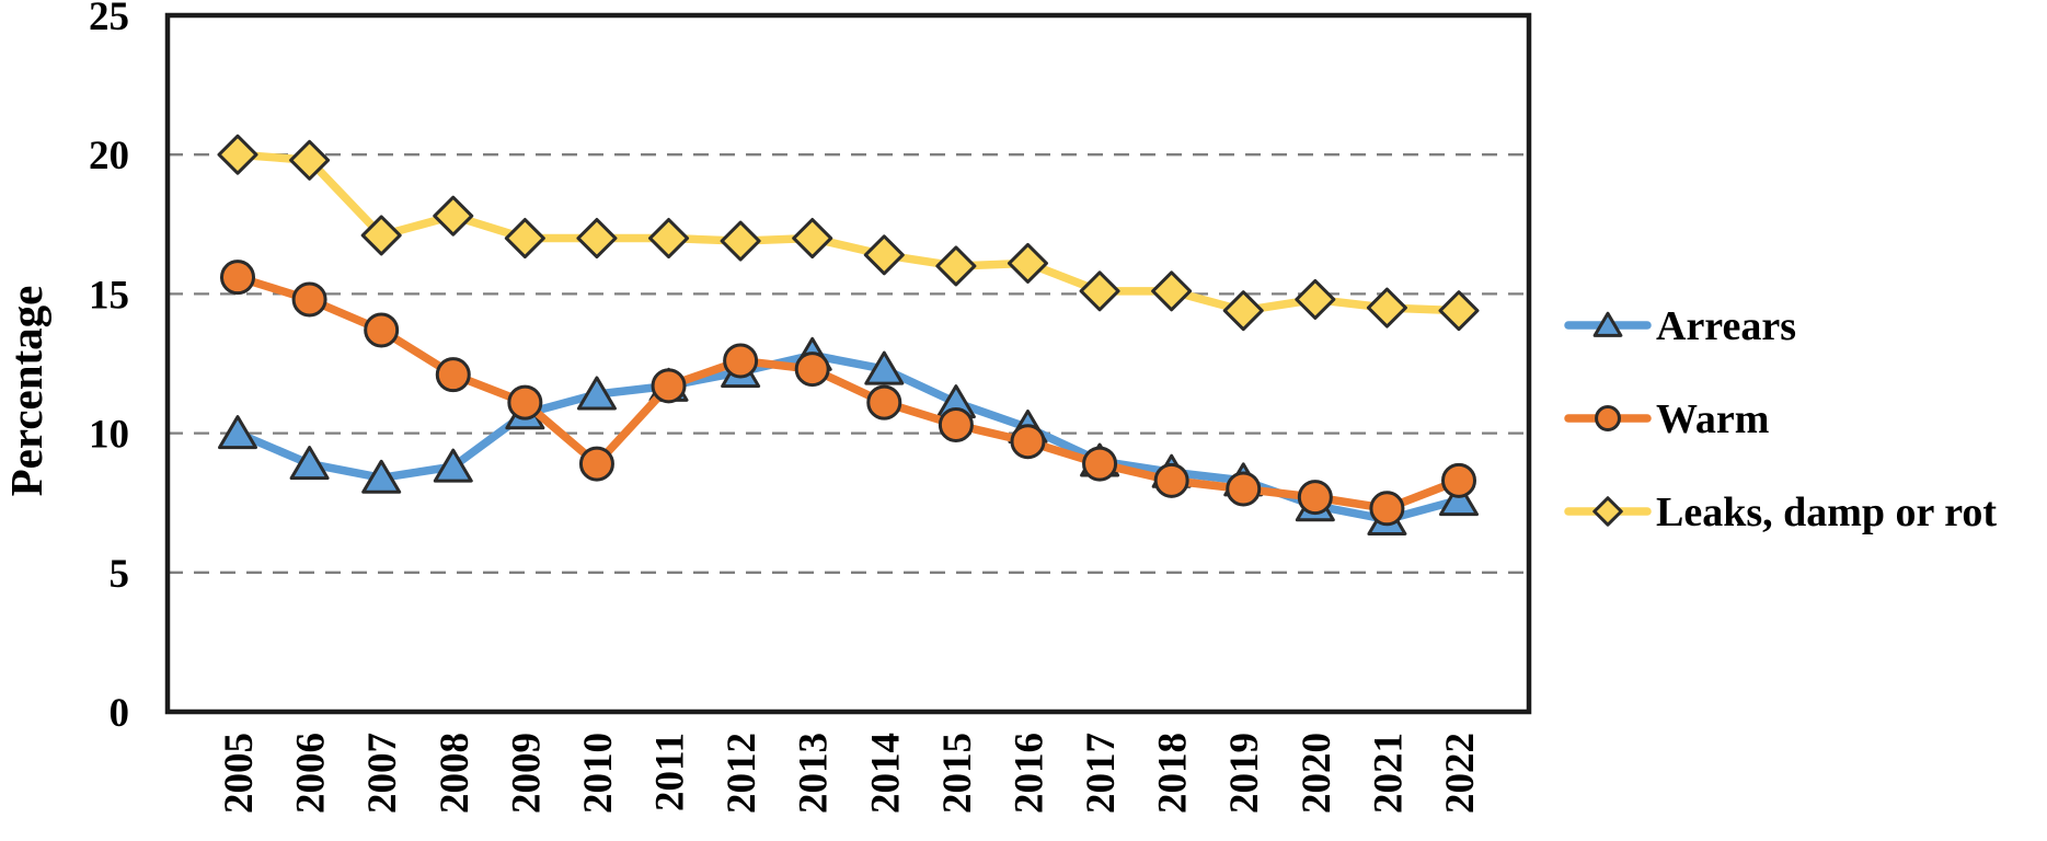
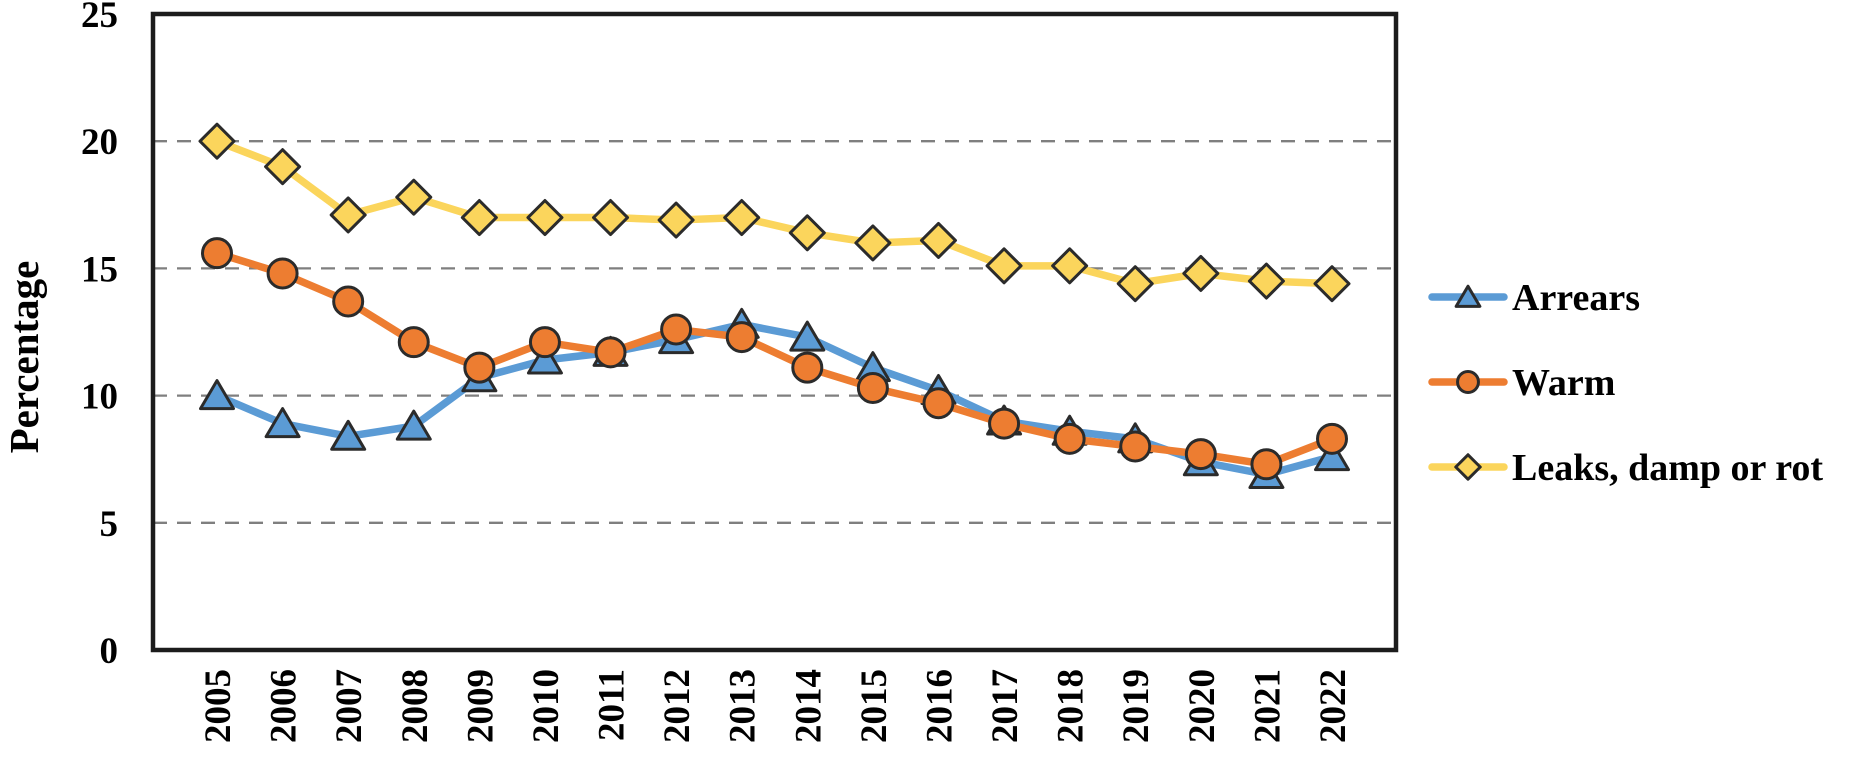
Leaks, damp or rot/2006: 19.8 -> 19.0
Warm/2010: 8.9 -> 12.1
